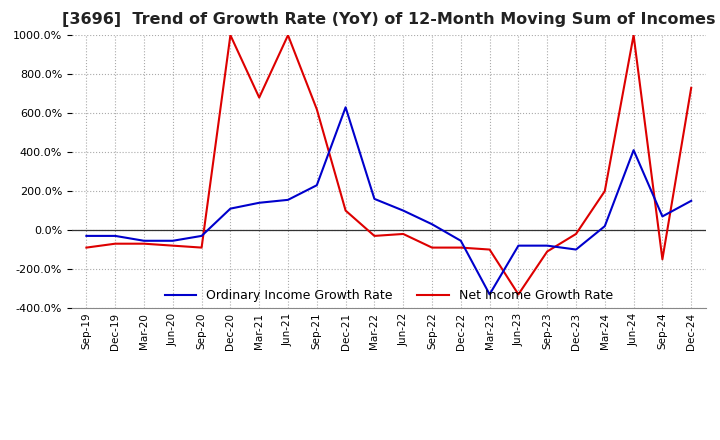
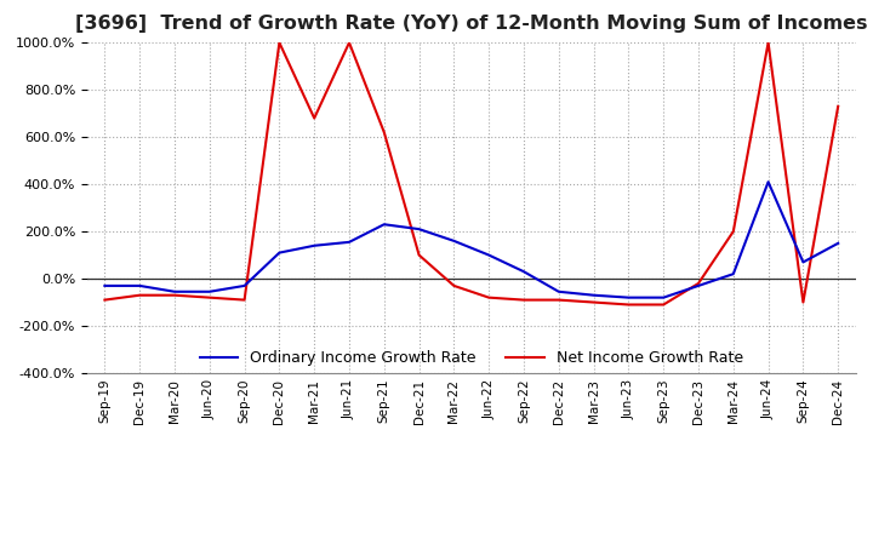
Ordinary Income Growth Rate/Dec-21: 630% -> 210%
Net Income Growth Rate/Jun-22: -20% -> -80%
Ordinary Income Growth Rate/Mar-23: -330% -> -70%
Net Income Growth Rate/Jun-23: -330% -> -110%
Ordinary Income Growth Rate/Dec-23: -100% -> -30%
Net Income Growth Rate/Sep-24: -150% -> -100%
